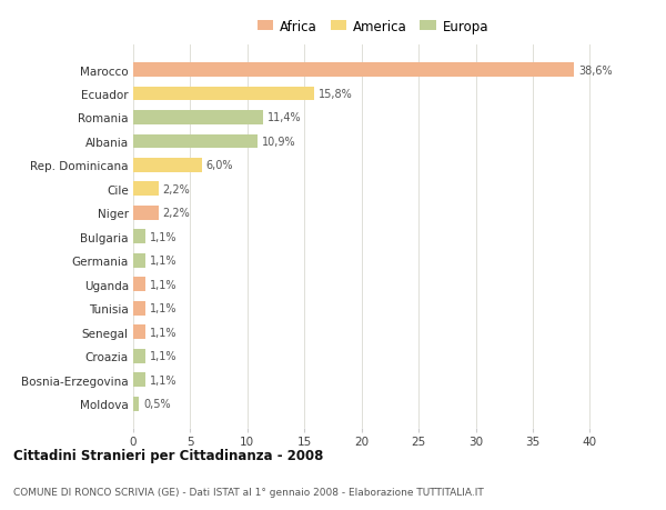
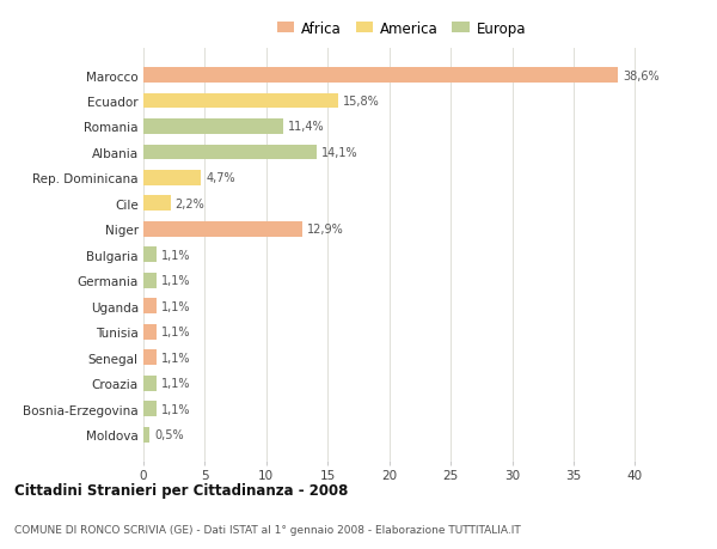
Albania: 10,9% -> 14,1%
Rep. Dominicana: 6,0% -> 4,7%
Niger: 2,2% -> 12,9%
